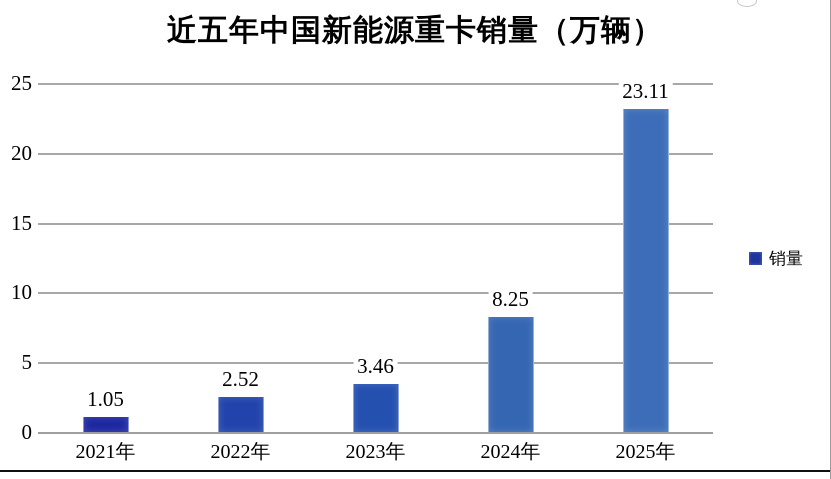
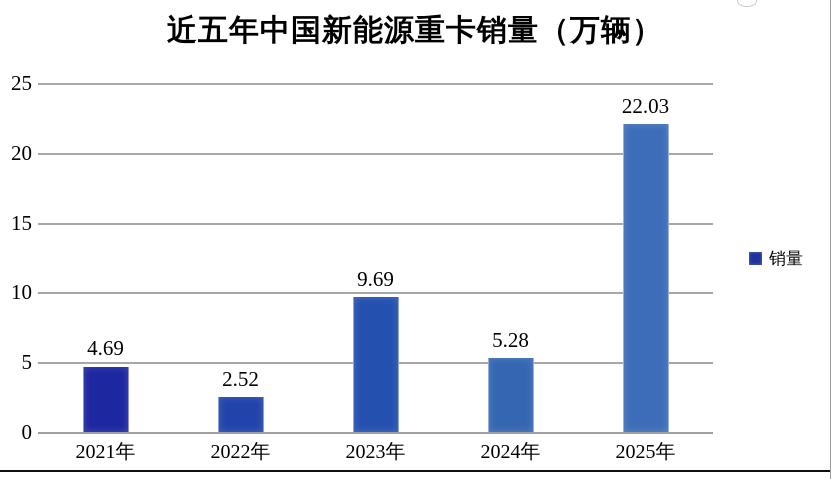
2021年: 1.05 -> 4.69
2023年: 3.46 -> 9.69
2024年: 8.25 -> 5.28
2025年: 23.11 -> 22.03
